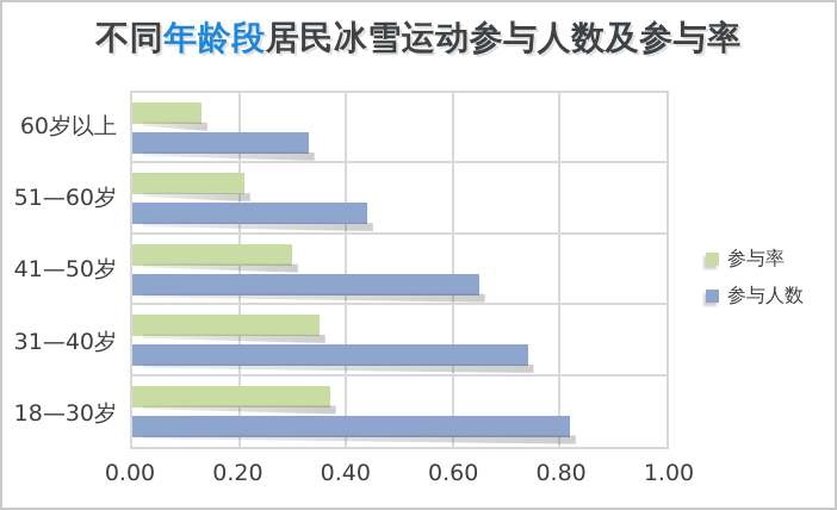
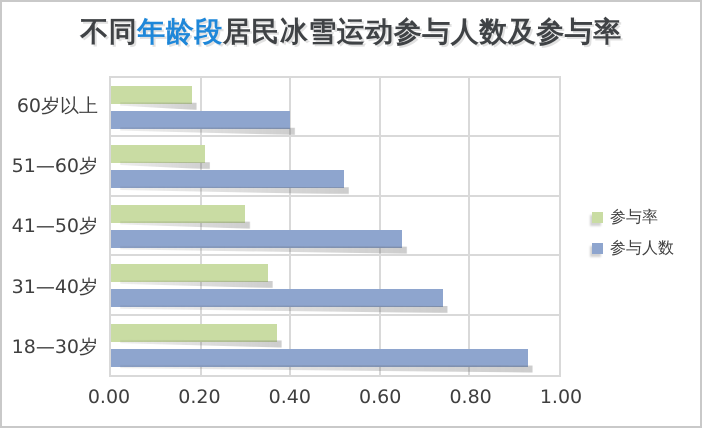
参与率/60岁以上: 0.13 -> 0.18
参与人数/60岁以上: 0.33 -> 0.40
参与人数/51—60岁: 0.44 -> 0.52
参与人数/18—30岁: 0.82 -> 0.93
